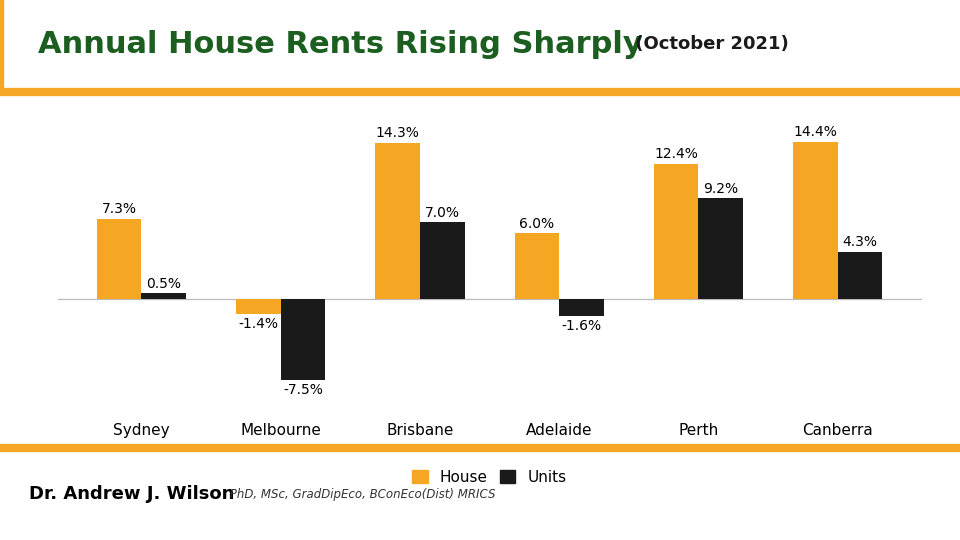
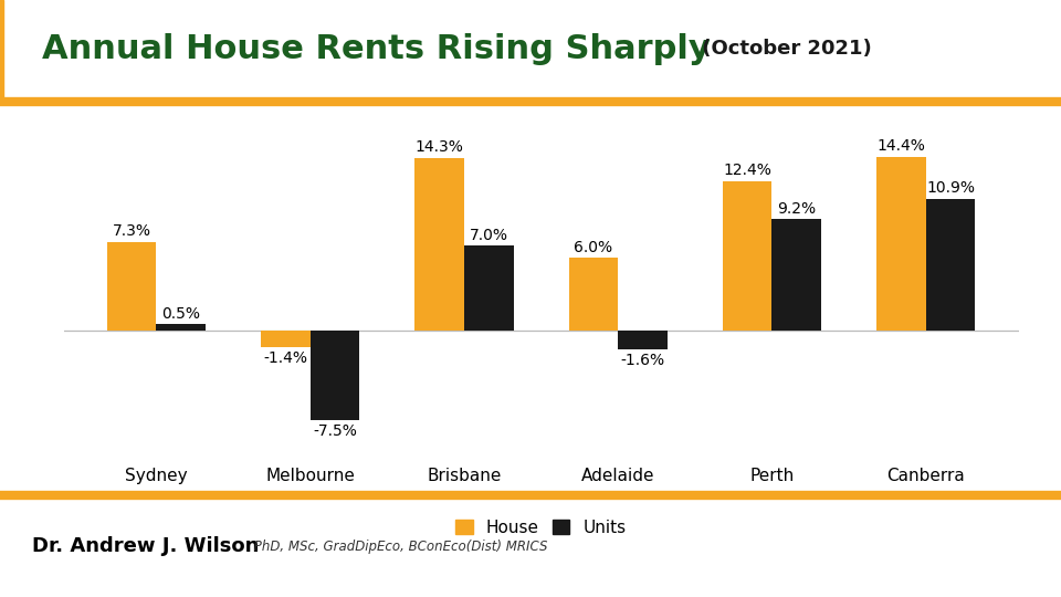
Units/Canberra: 4.3% -> 10.9%
